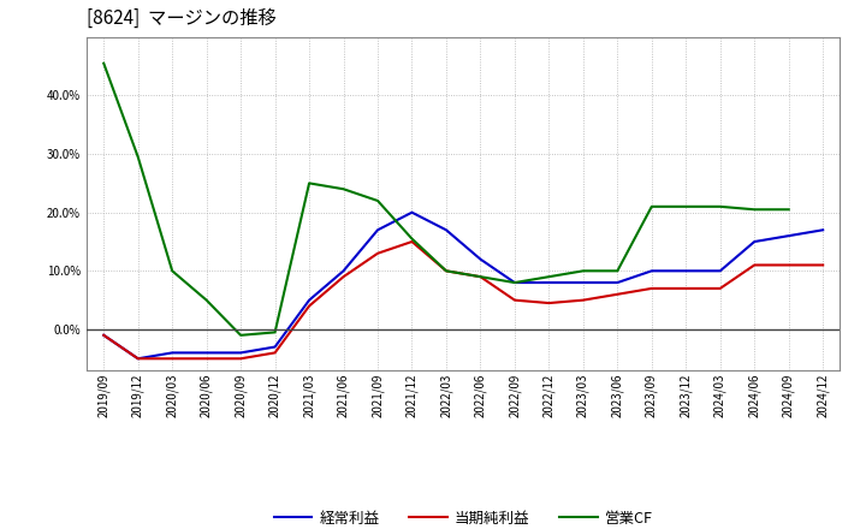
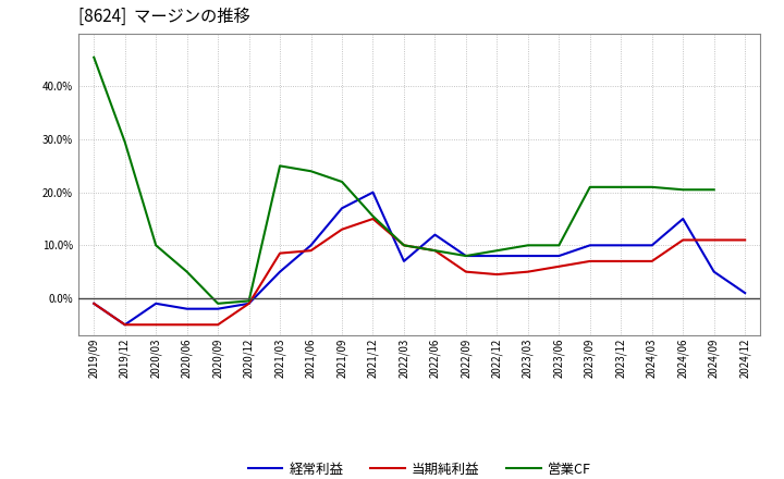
経常利益/2020/03: -4% -> -1%
経常利益/2020/06: -4% -> -2%
経常利益/2020/09: -4% -> -2%
経常利益/2020/12: -3% -> -1%
当期純利益/2020/12: -4.0% -> -1.0%
当期純利益/2021/03: 4.0% -> 8.5%
経常利益/2022/03: 17% -> 7%
経常利益/2024/09: 16% -> 5%
経常利益/2024/12: 17% -> 1%
